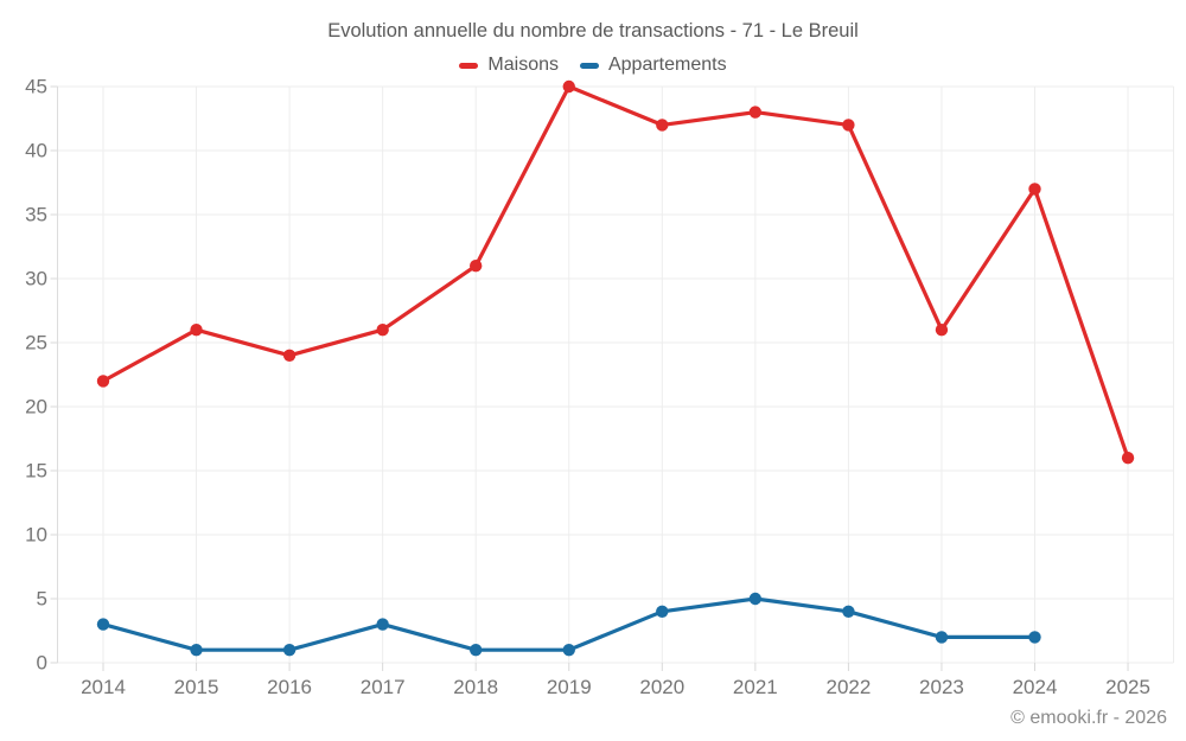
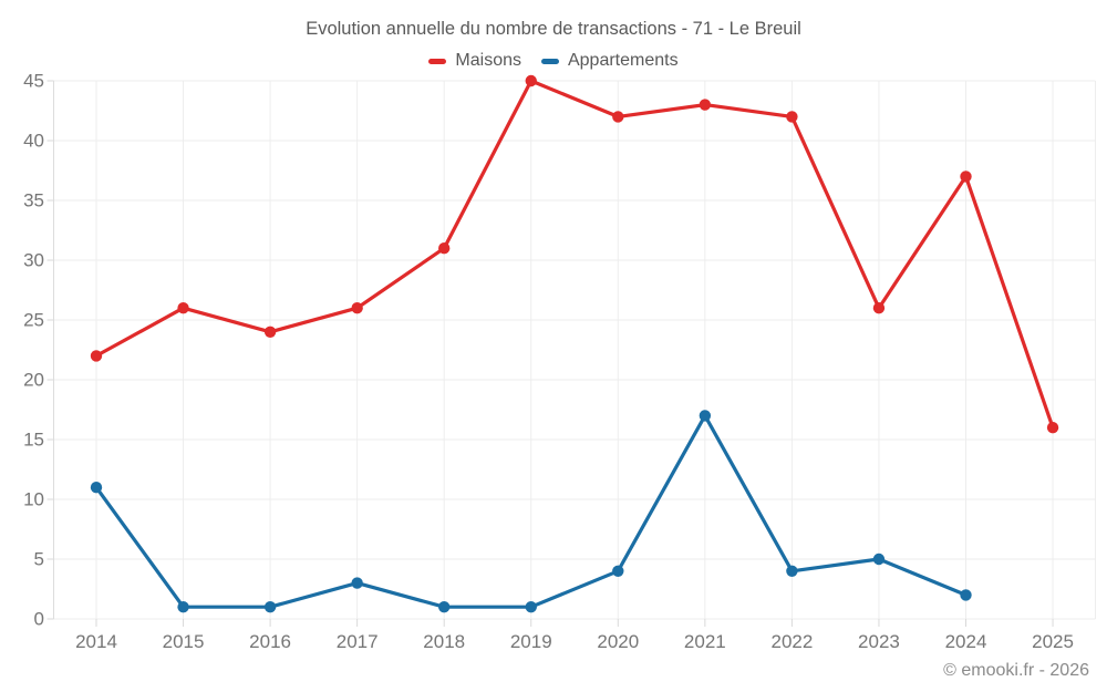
Appartements/2014: 3 -> 11
Appartements/2021: 5 -> 17
Appartements/2023: 2 -> 5
